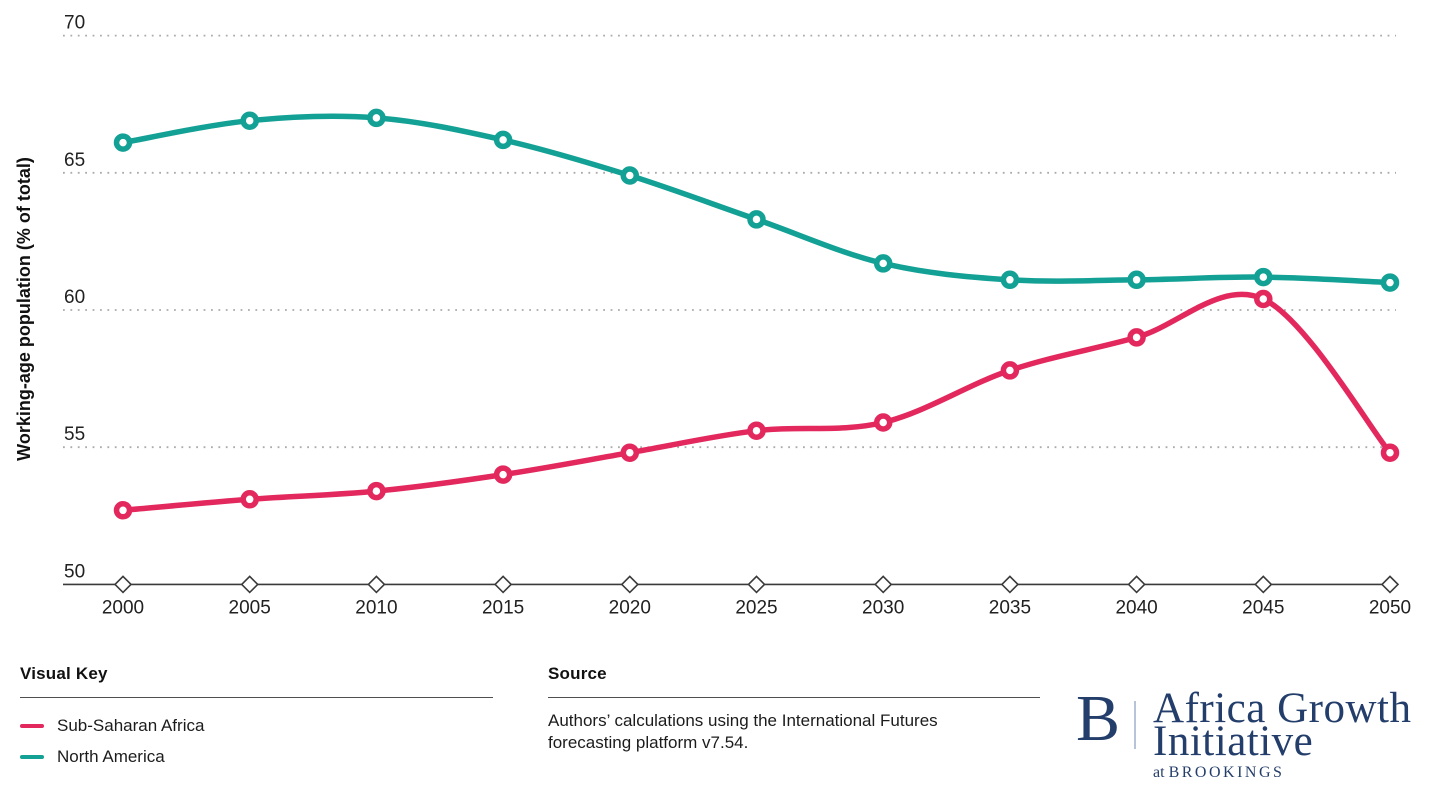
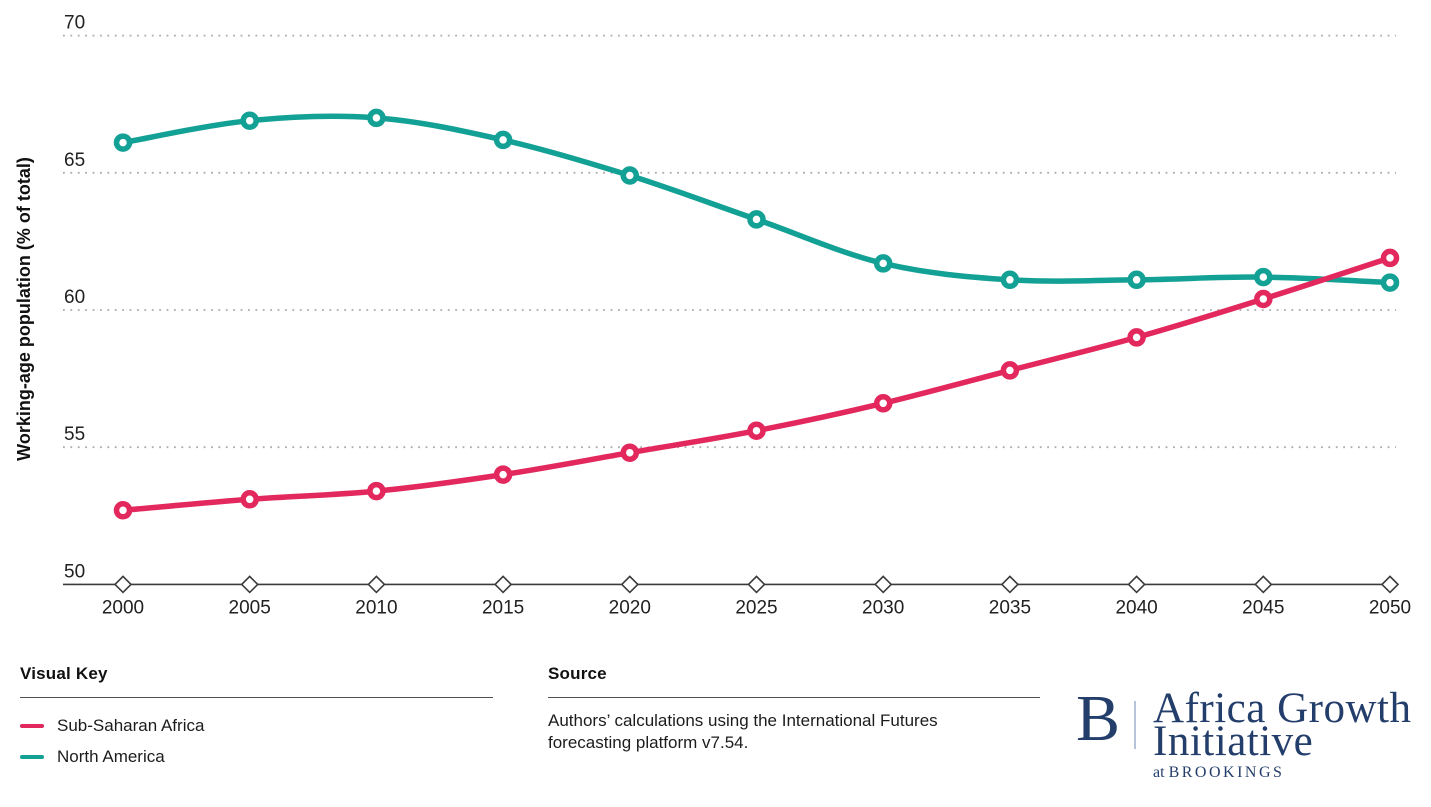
Sub-Saharan Africa/2030: 55.9 -> 56.6
Sub-Saharan Africa/2050: 54.8 -> 61.9
